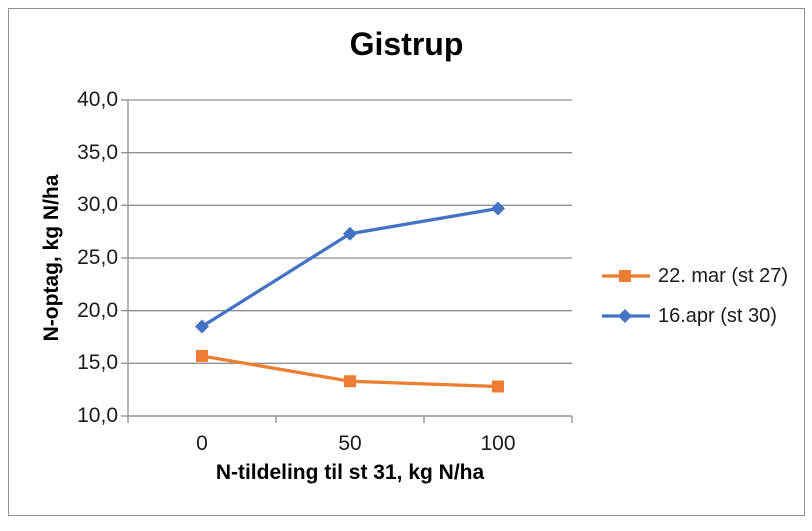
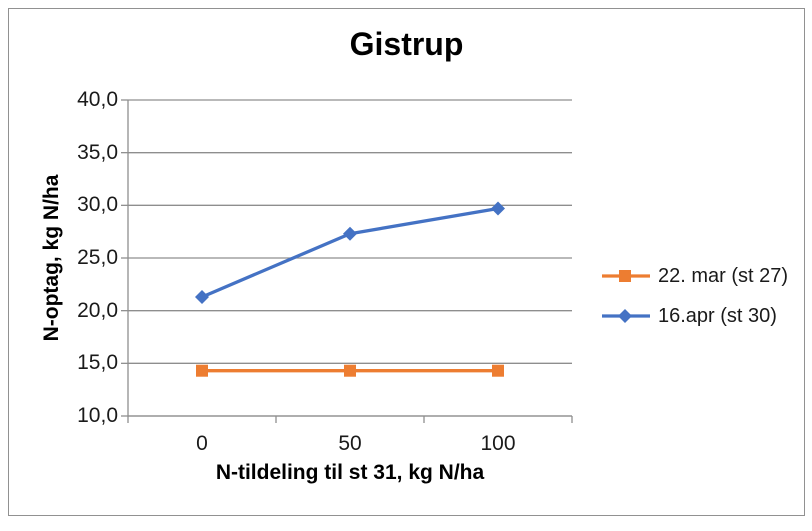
22. mar (st 27)/0: 15,7 -> 14,3
16.apr (st 30)/0: 18,5 -> 21,3
22. mar (st 27)/50: 13,3 -> 14,3
22. mar (st 27)/100: 12,8 -> 14,3
